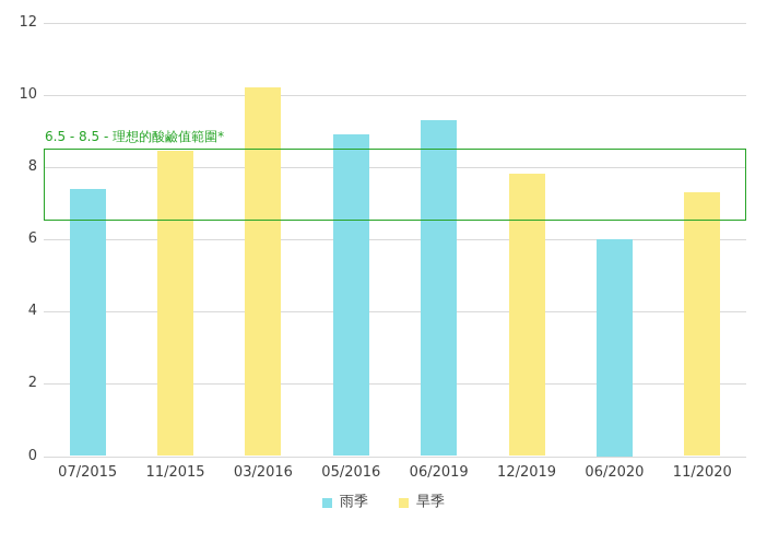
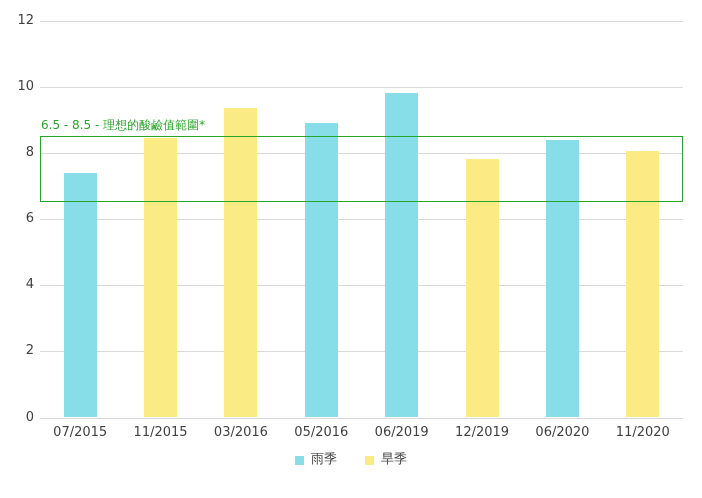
旱季/03/2016: 10.2 -> 9.3
雨季/06/2019: 9.3 -> 9.8
雨季/06/2020: 6.0 -> 8.4
旱季/11/2020: 7.3 -> 8.1
